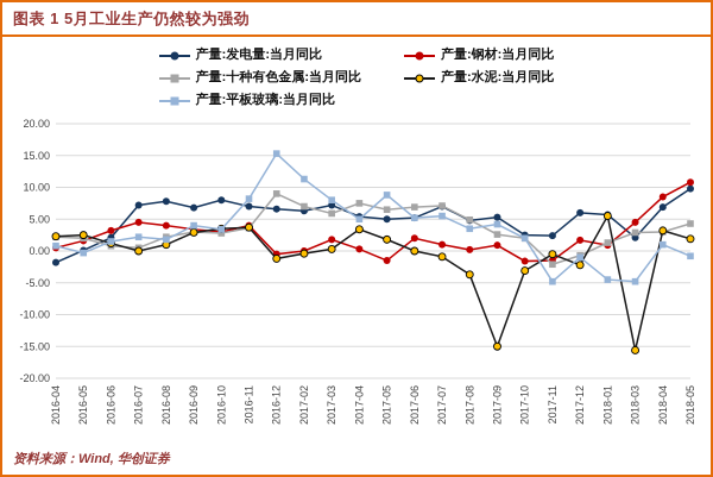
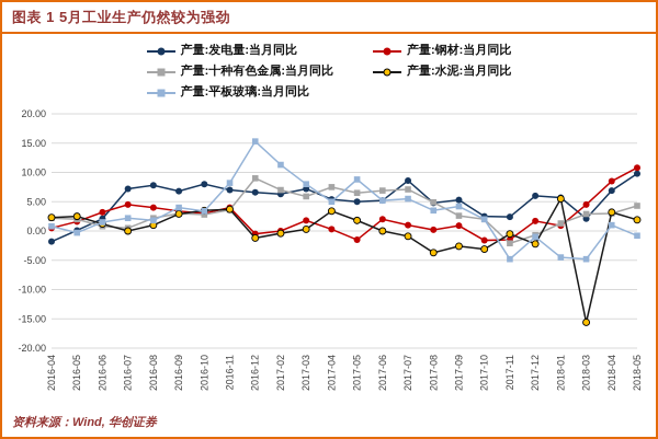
产量:发电量:当月同比/2017-07: 7 -> 9
产量:水泥:当月同比/2017-09: -15 -> -3
